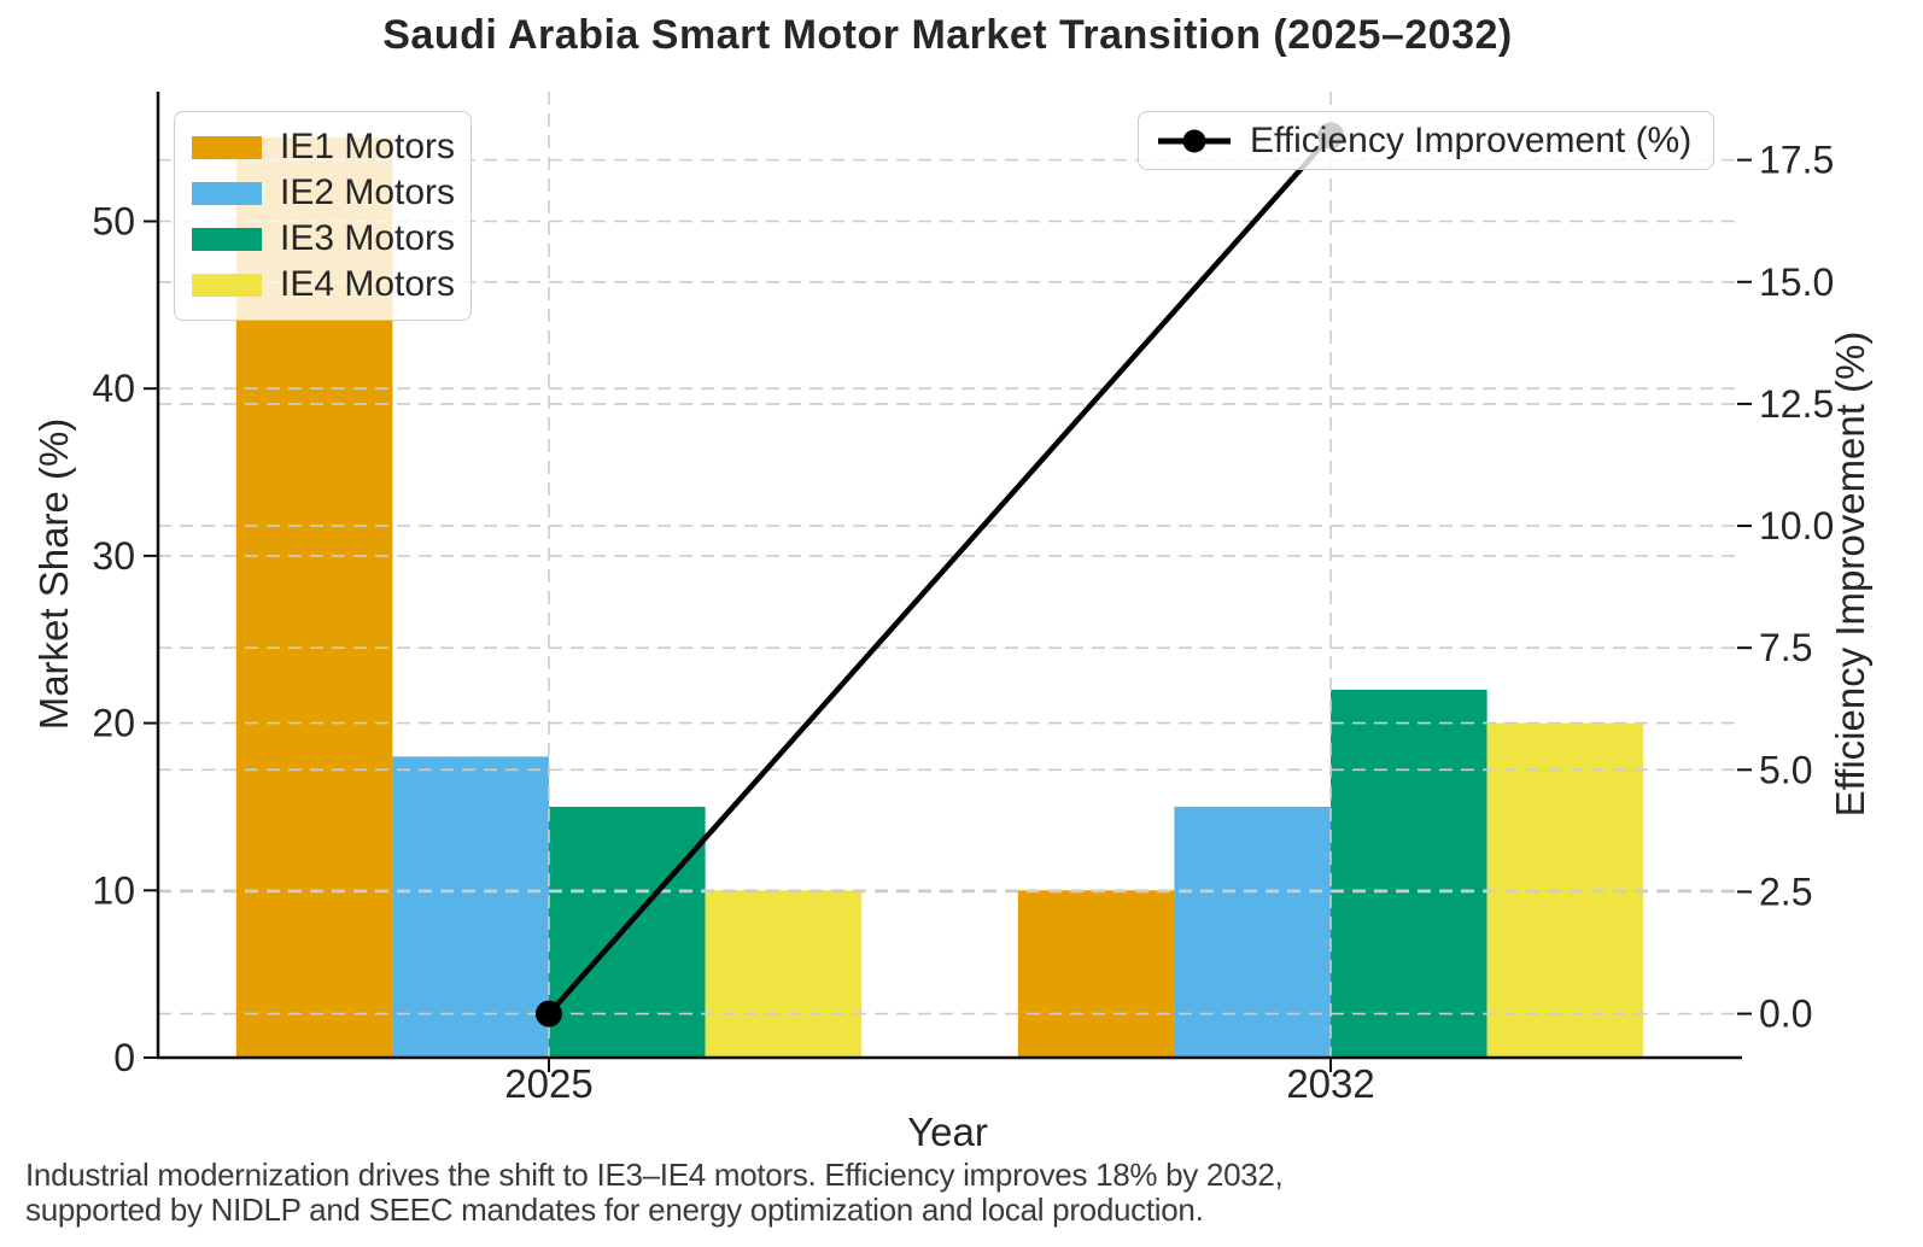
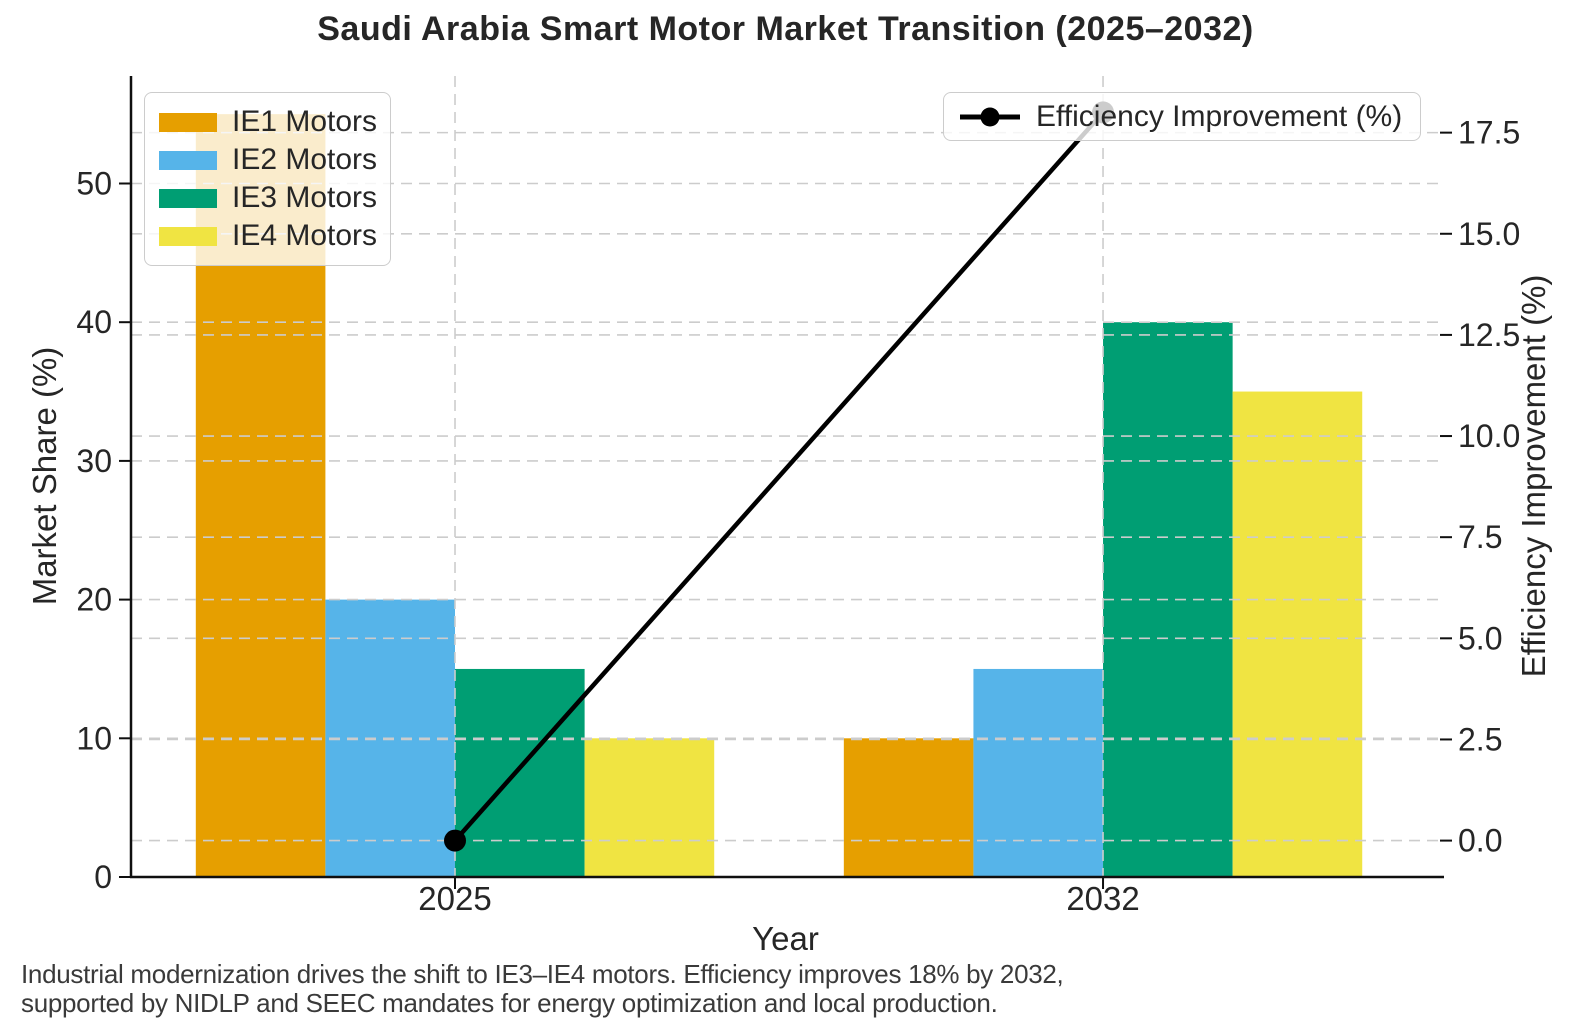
IE2 Motors/2025: 18 -> 20
IE3 Motors/2032: 22 -> 40
IE4 Motors/2032: 20 -> 35
